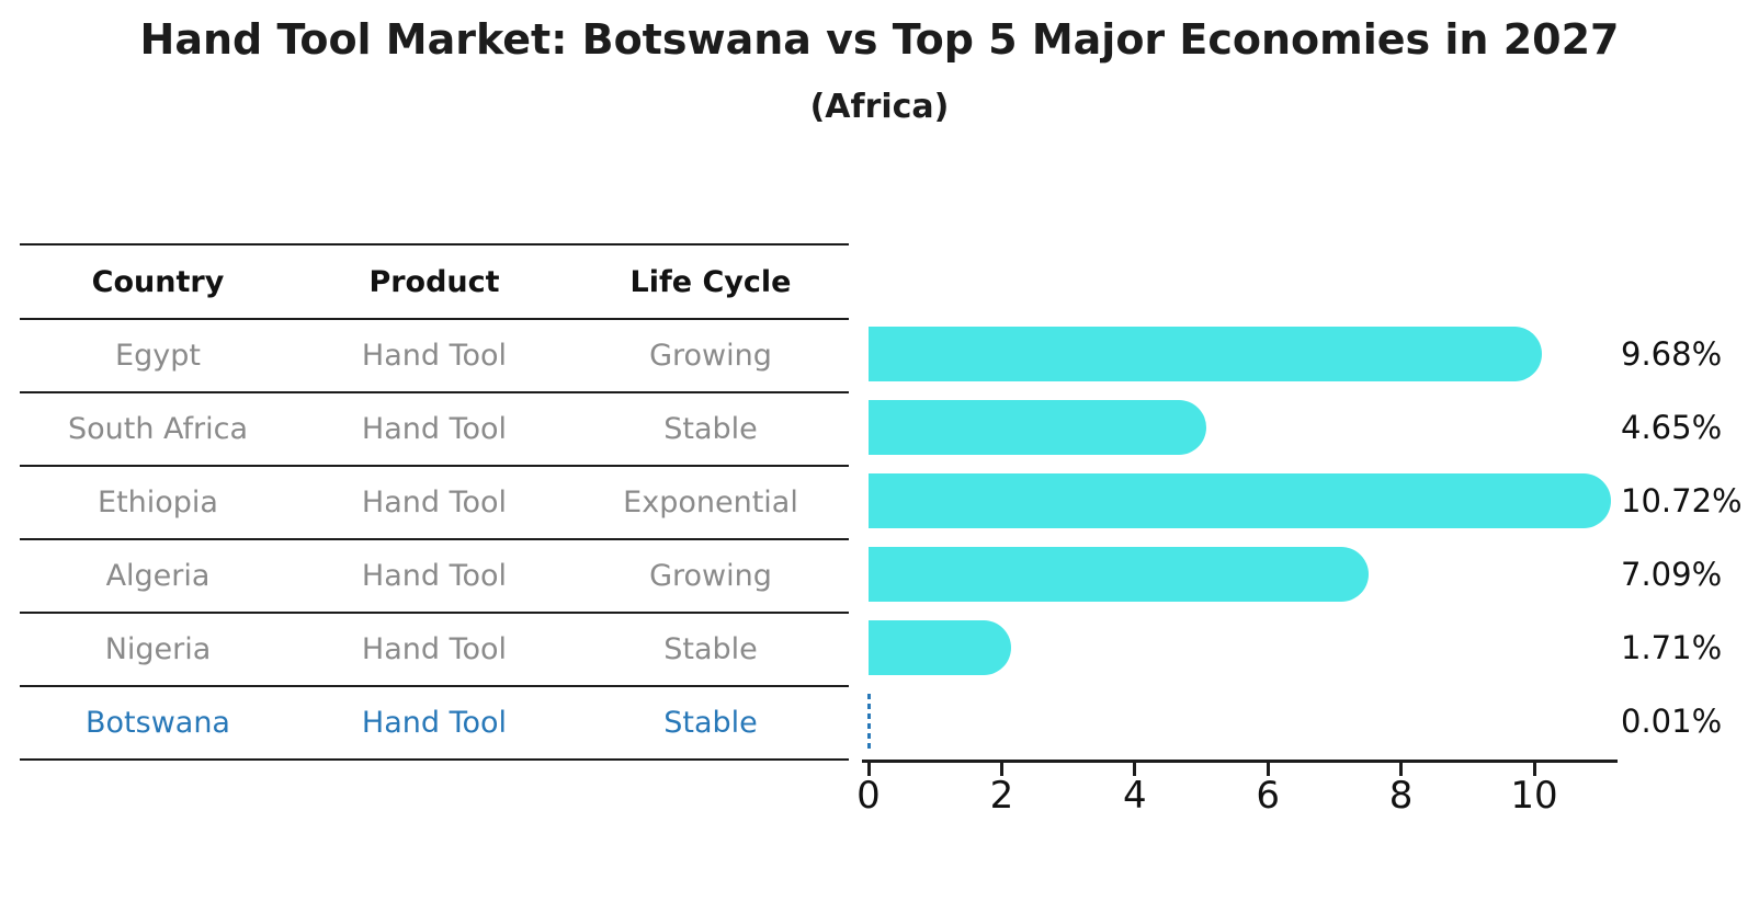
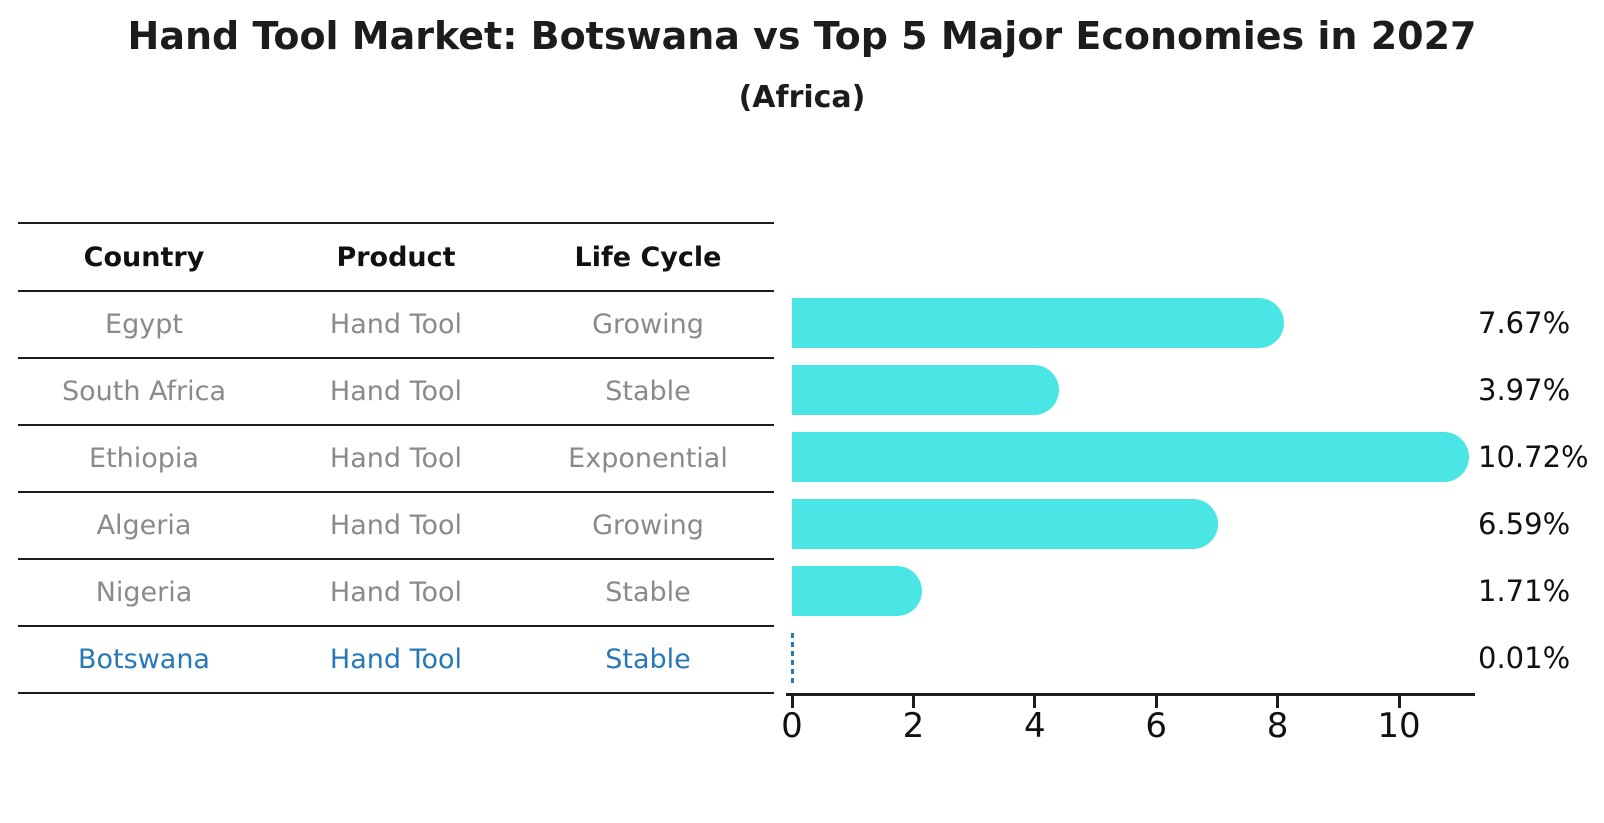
Egypt: 9.68% -> 7.67%
South Africa: 4.65% -> 3.97%
Algeria: 7.09% -> 6.59%
